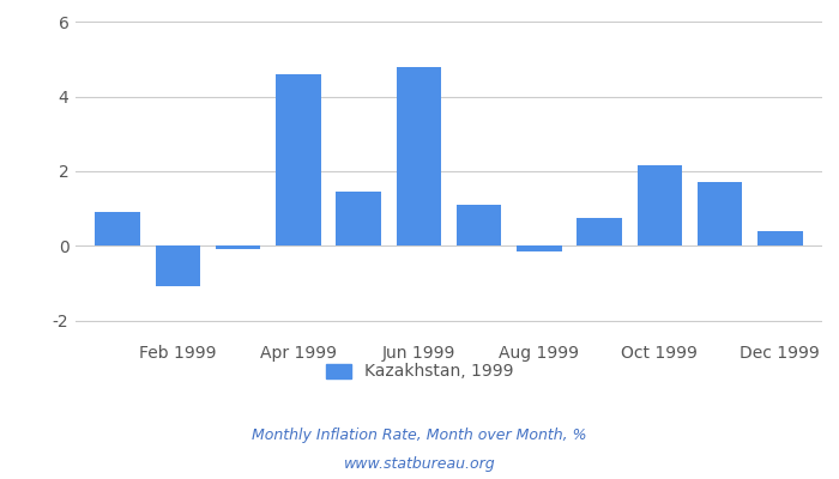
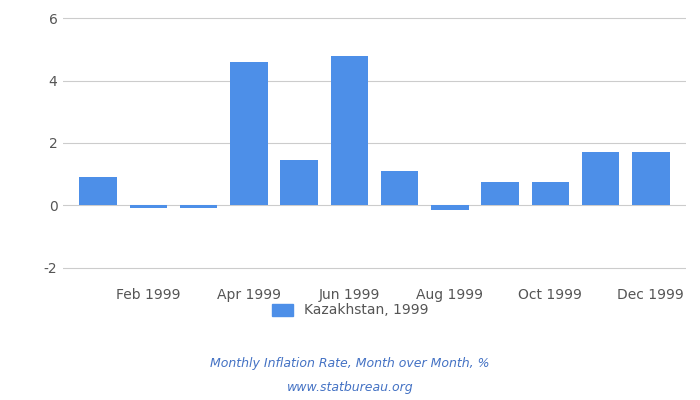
Feb 1999: -1.10 -> -0.10
Oct 1999: 2.15 -> 0.75
Dec 1999: 0.40 -> 1.70
